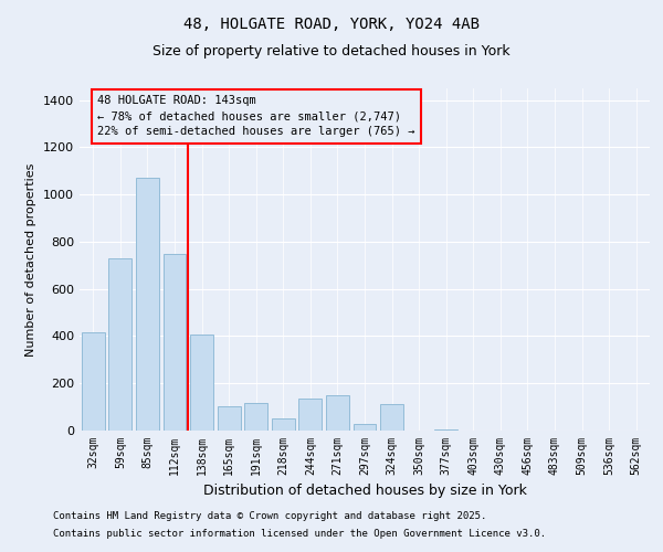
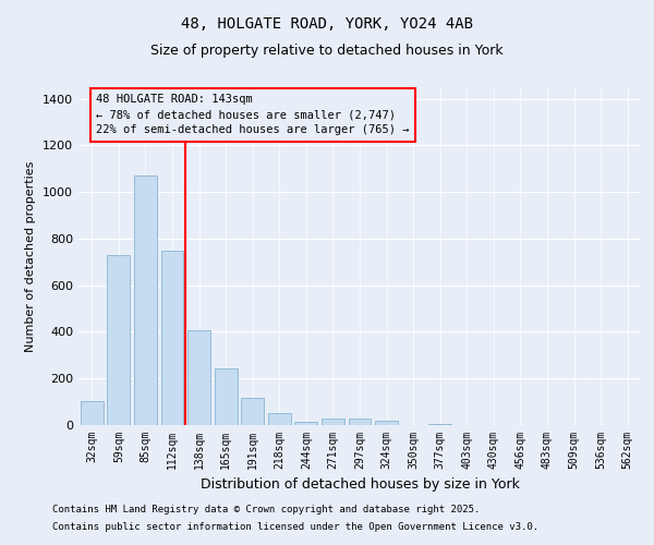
32sqm: 415 -> 105
165sqm: 105 -> 245
244sqm: 135 -> 15
271sqm: 150 -> 30
324sqm: 110 -> 20
